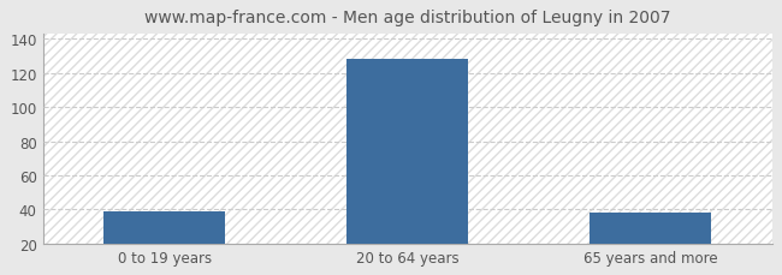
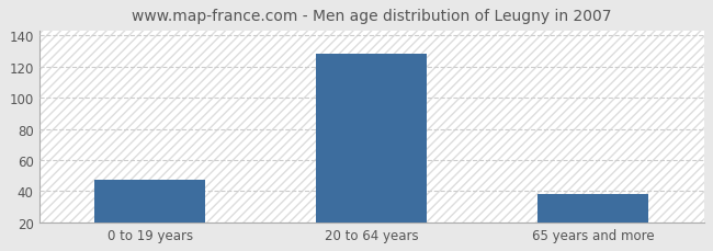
0 to 19 years: 39 -> 47
